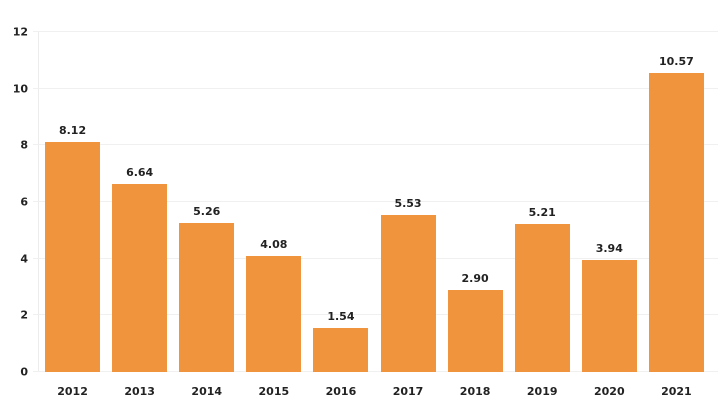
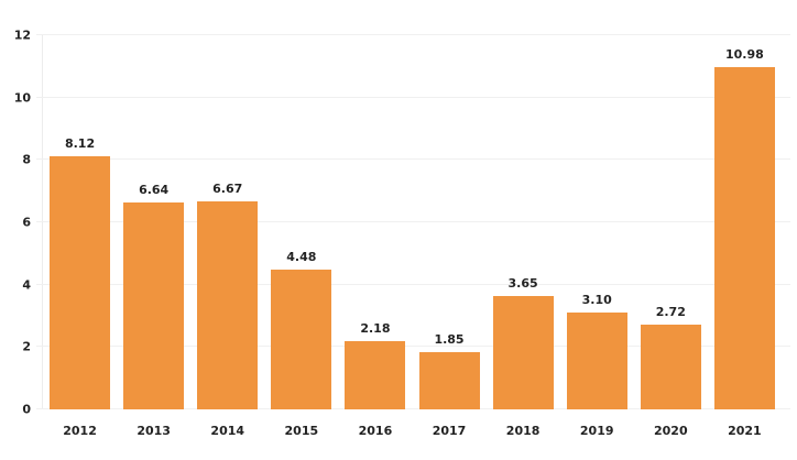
2014: 5.26 -> 6.67
2015: 4.08 -> 4.48
2016: 1.54 -> 2.18
2017: 5.53 -> 1.85
2018: 2.90 -> 3.65
2019: 5.21 -> 3.10
2020: 3.94 -> 2.72
2021: 10.57 -> 10.98
